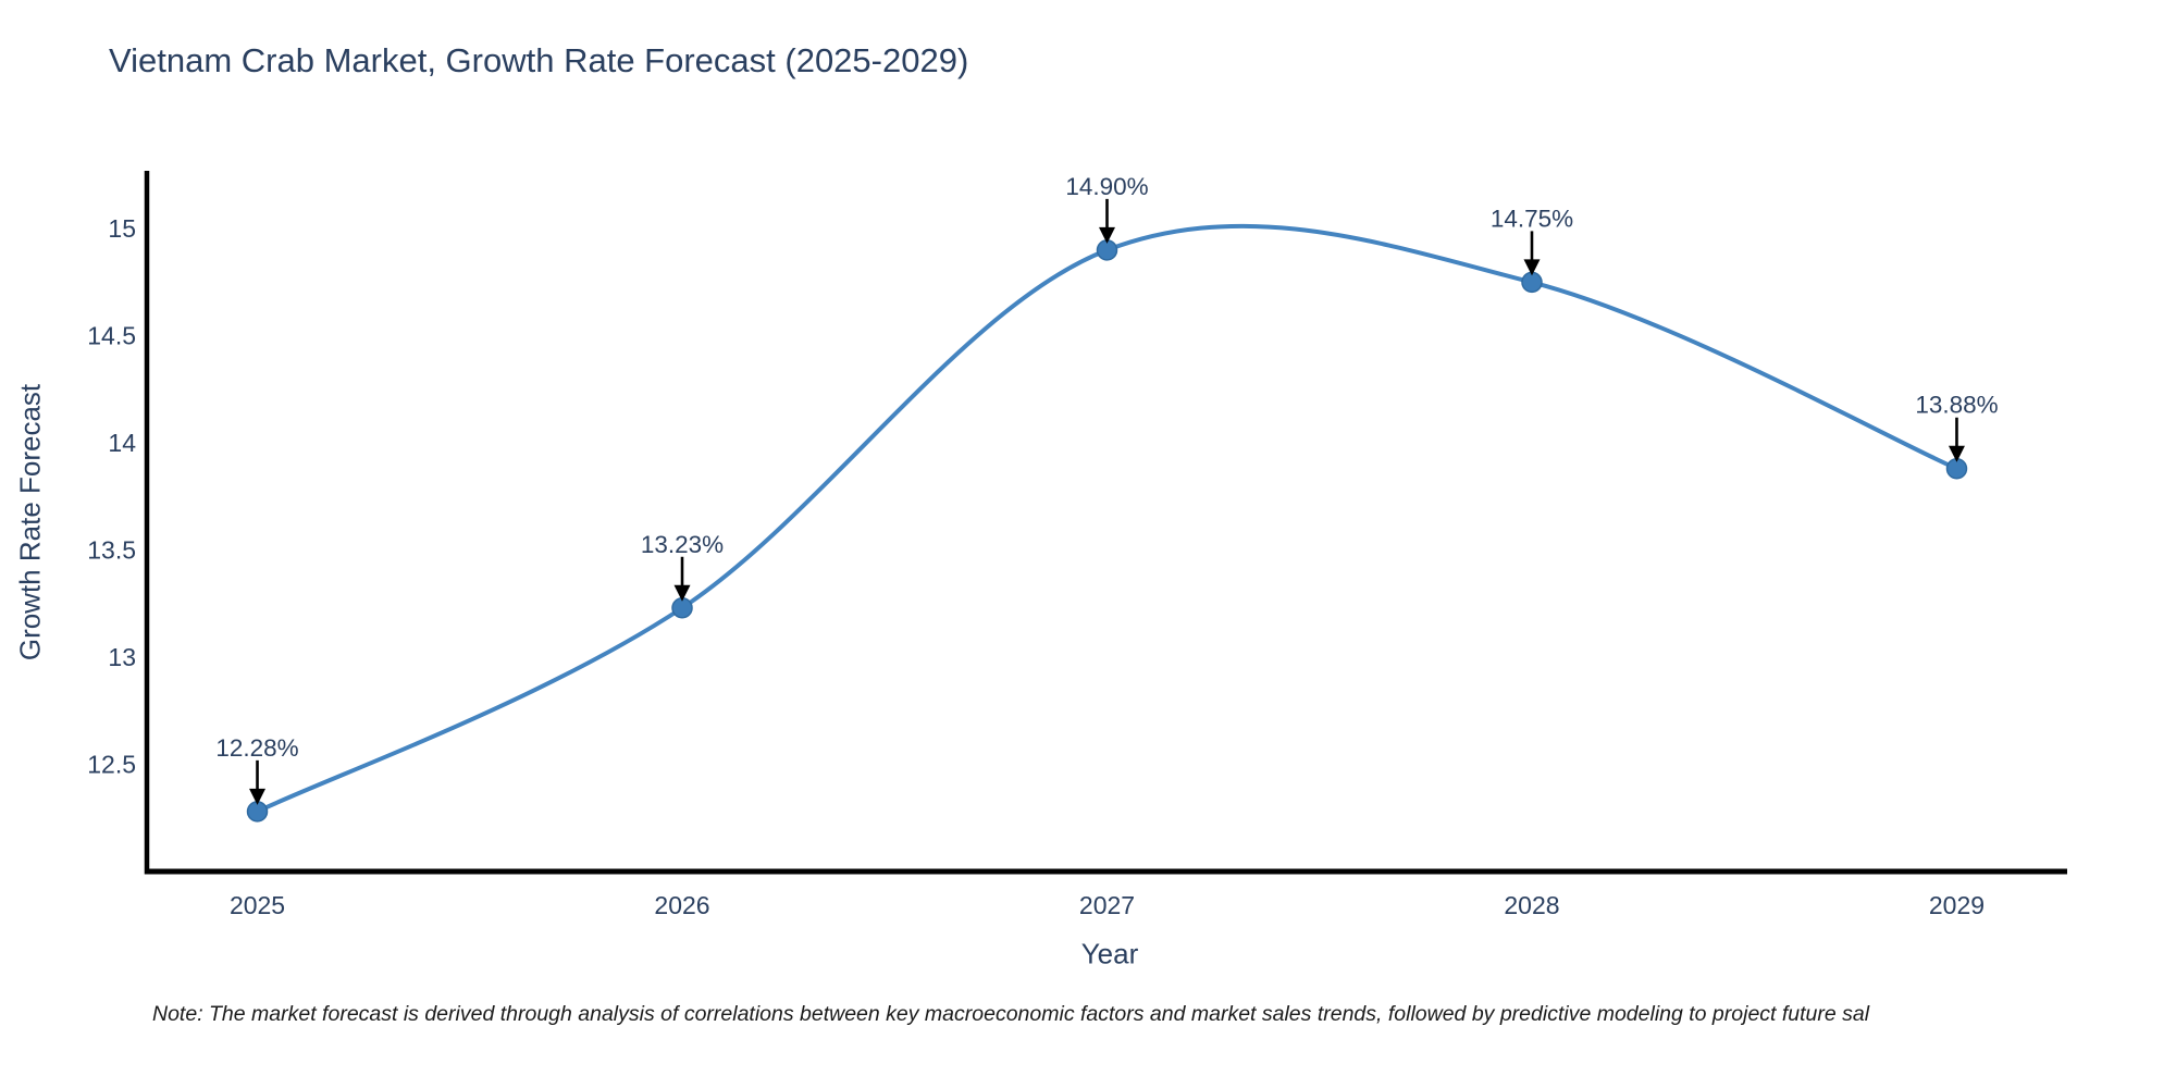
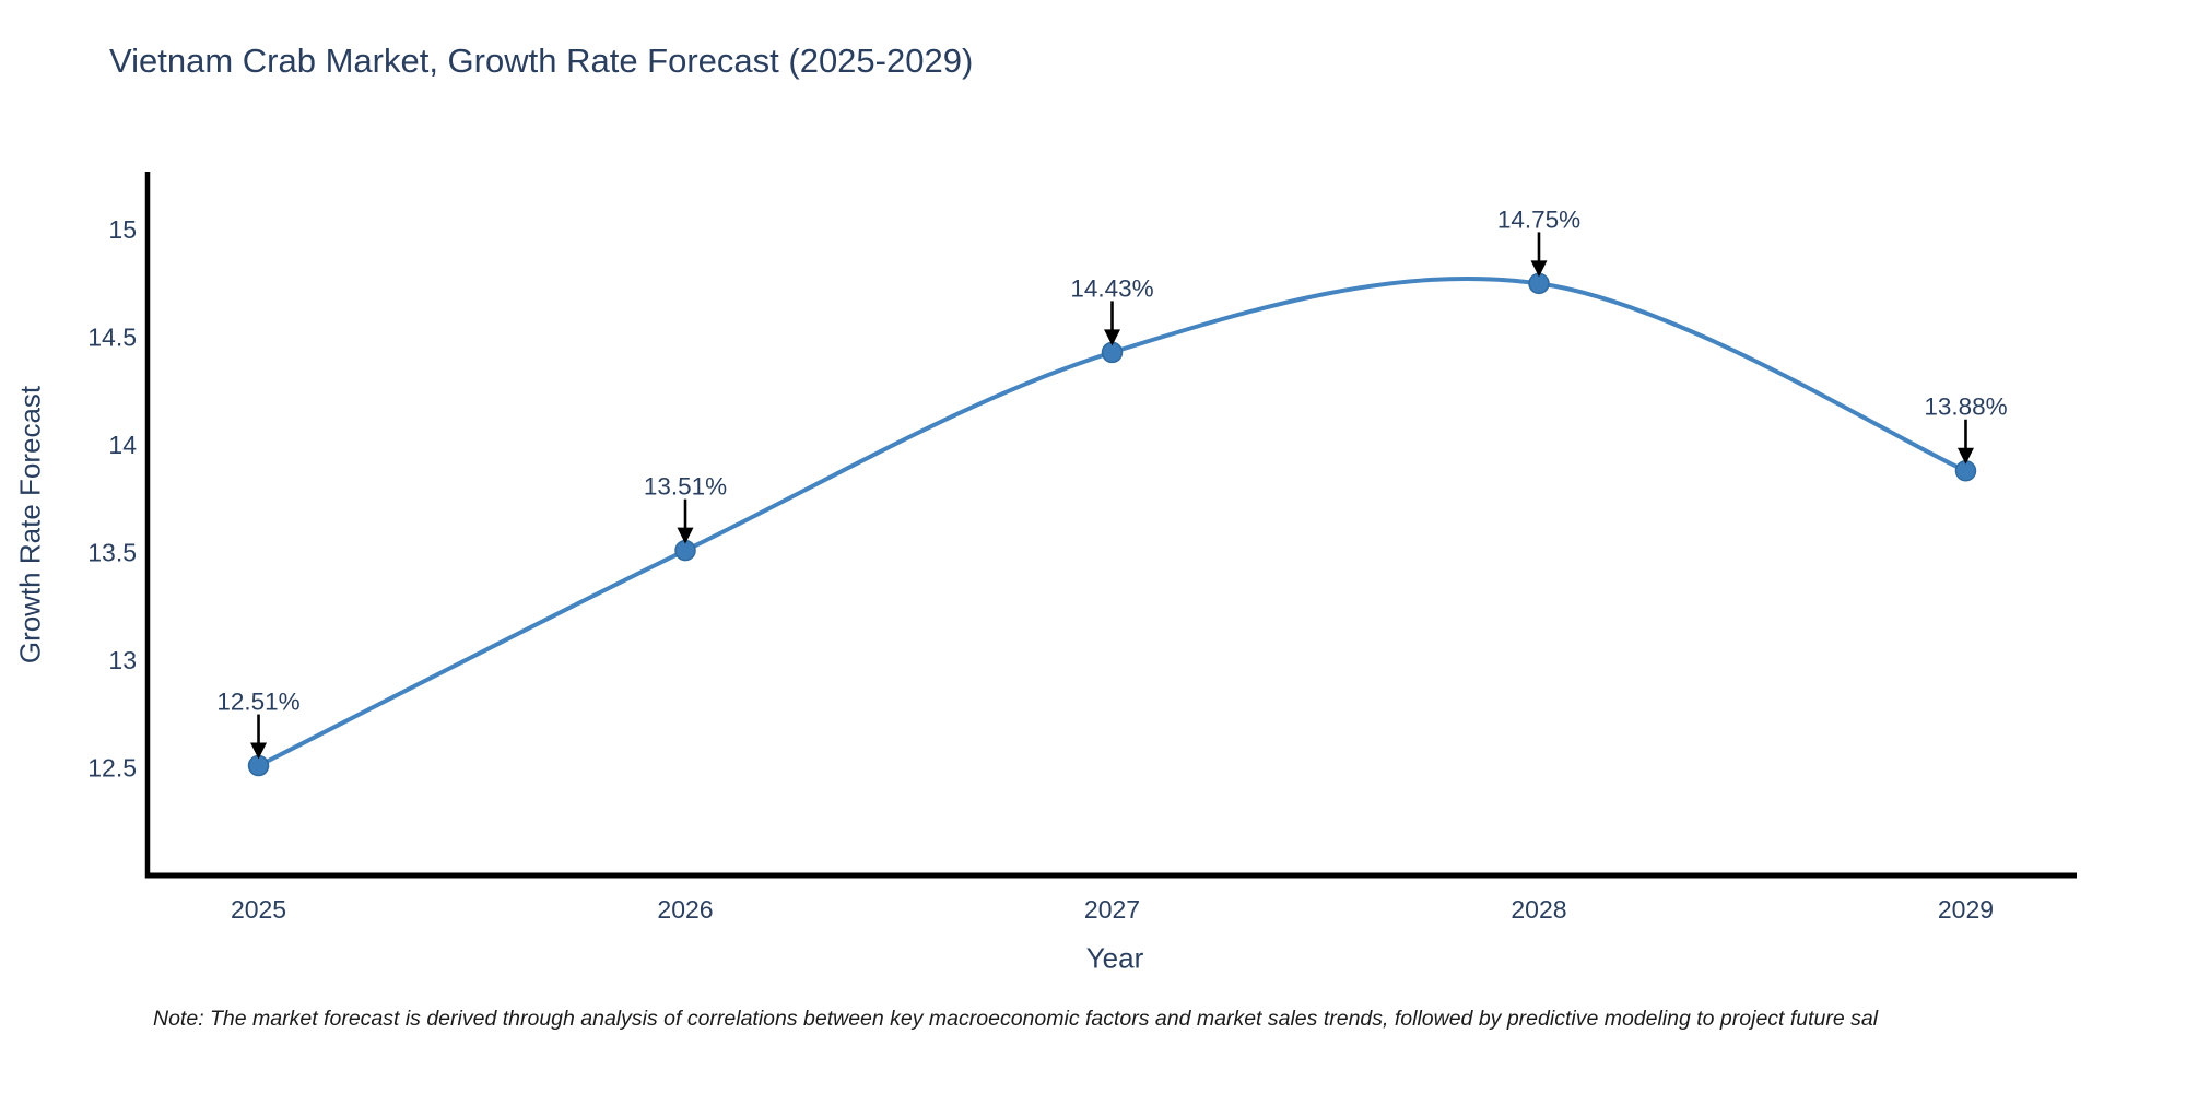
2025: 12.28% -> 12.51%
2026: 13.23% -> 13.51%
2027: 14.90% -> 14.43%
